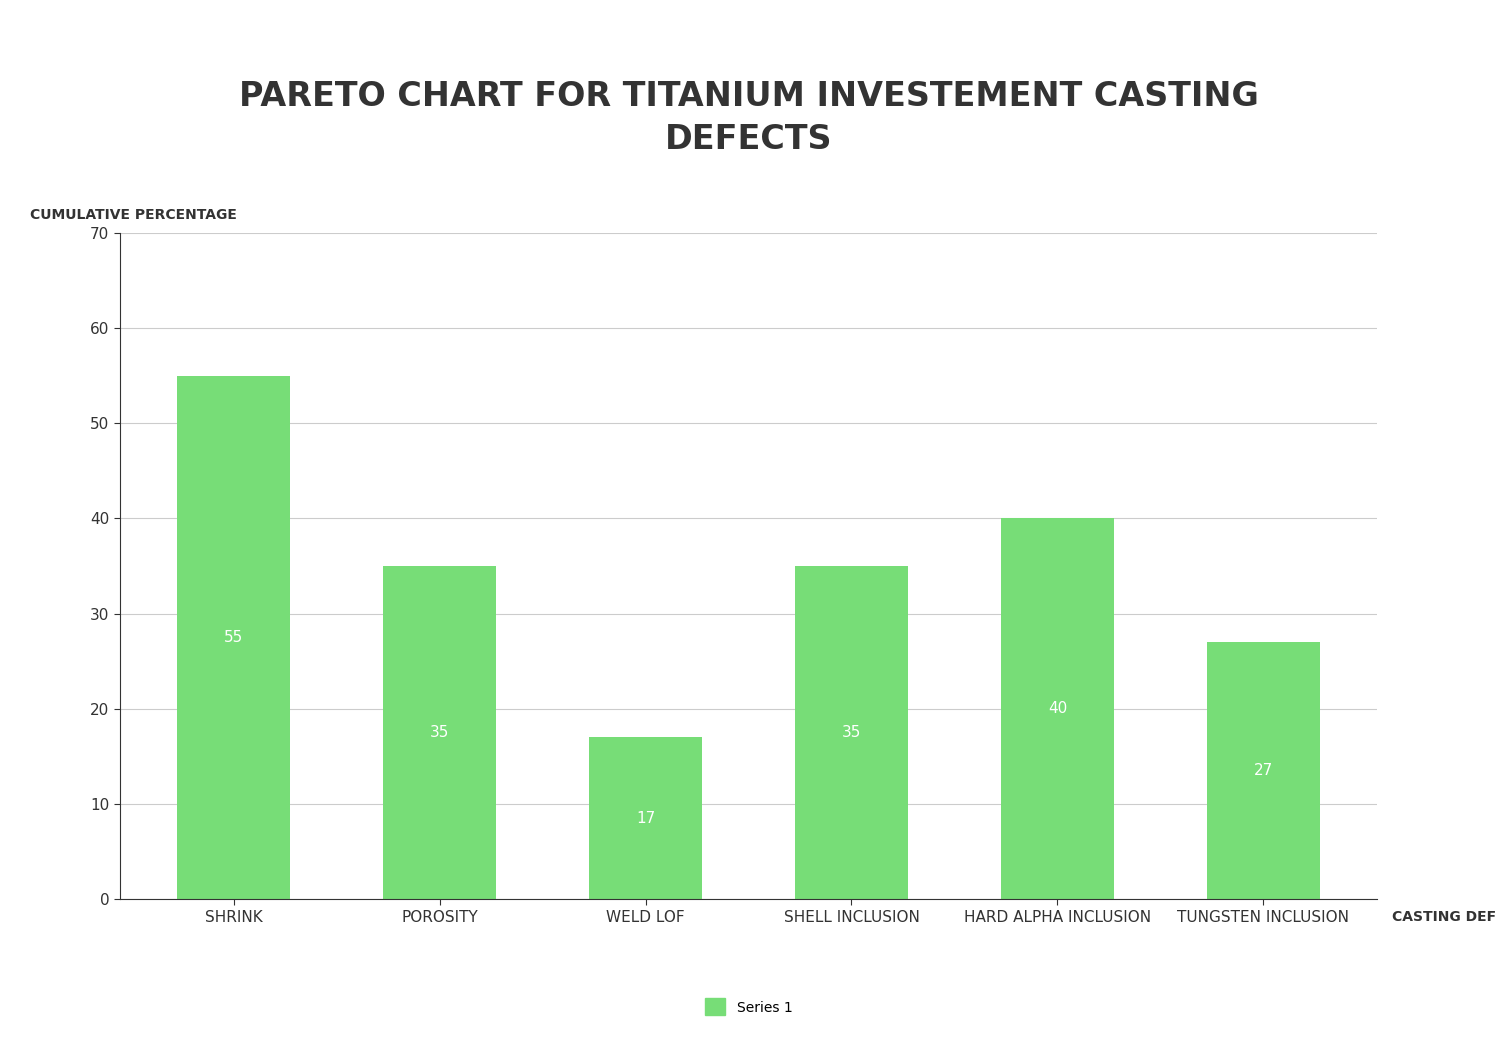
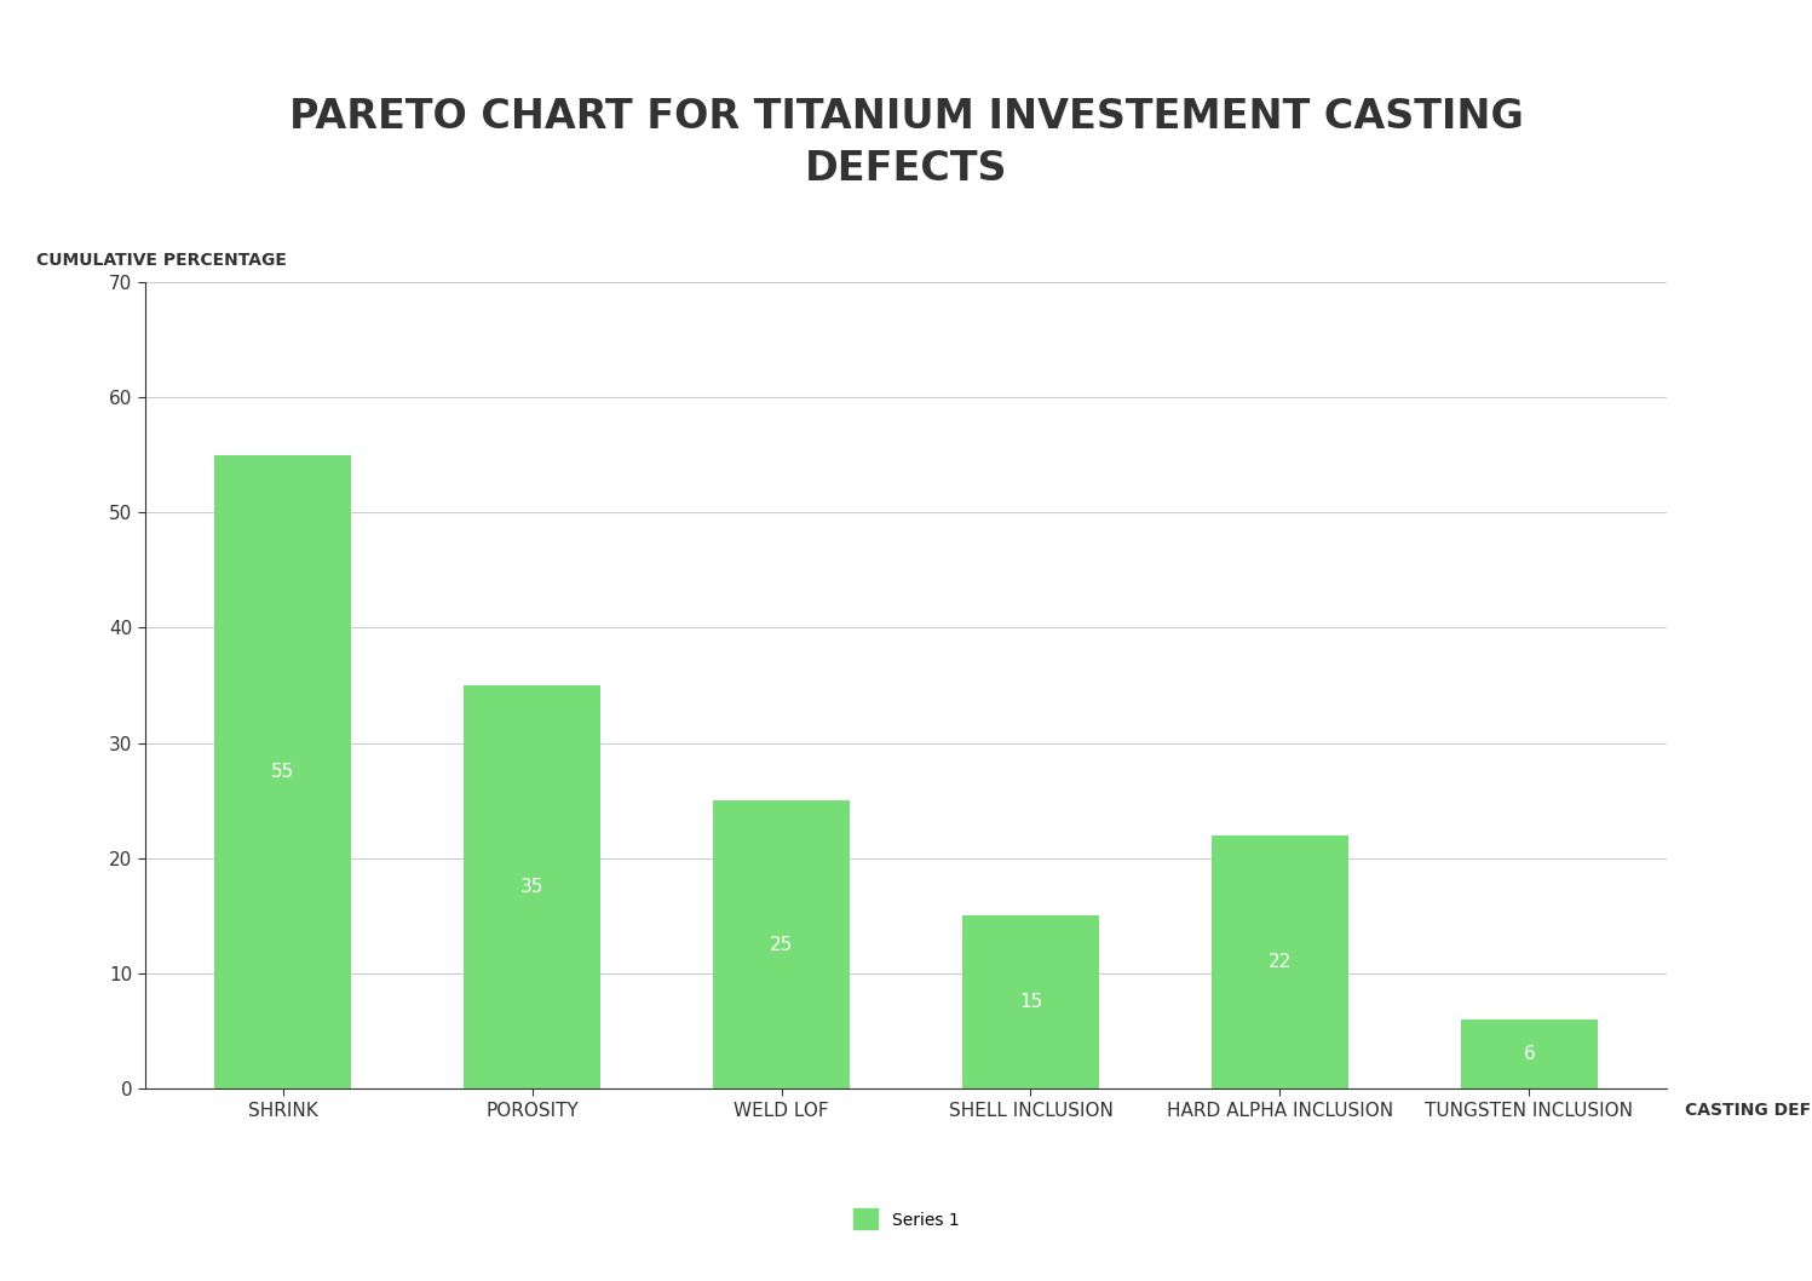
WELD LOF: 17 -> 25
SHELL INCLUSION: 35 -> 15
HARD ALPHA INCLUSION: 40 -> 22
TUNGSTEN INCLUSION: 27 -> 6
